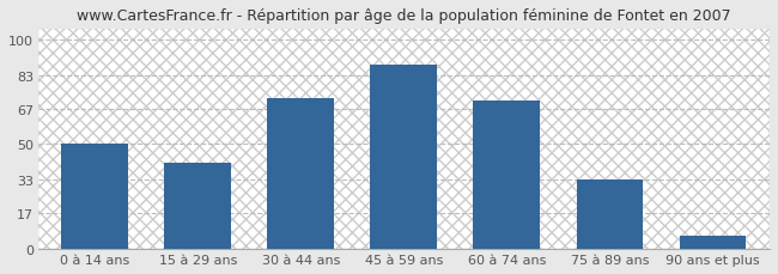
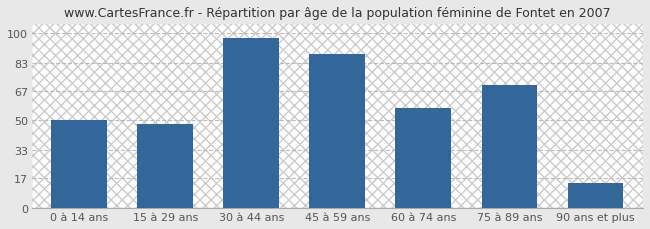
15 à 29 ans: 41 -> 48
30 à 44 ans: 72 -> 97
60 à 74 ans: 71 -> 57
75 à 89 ans: 33 -> 70
90 ans et plus: 6 -> 14
